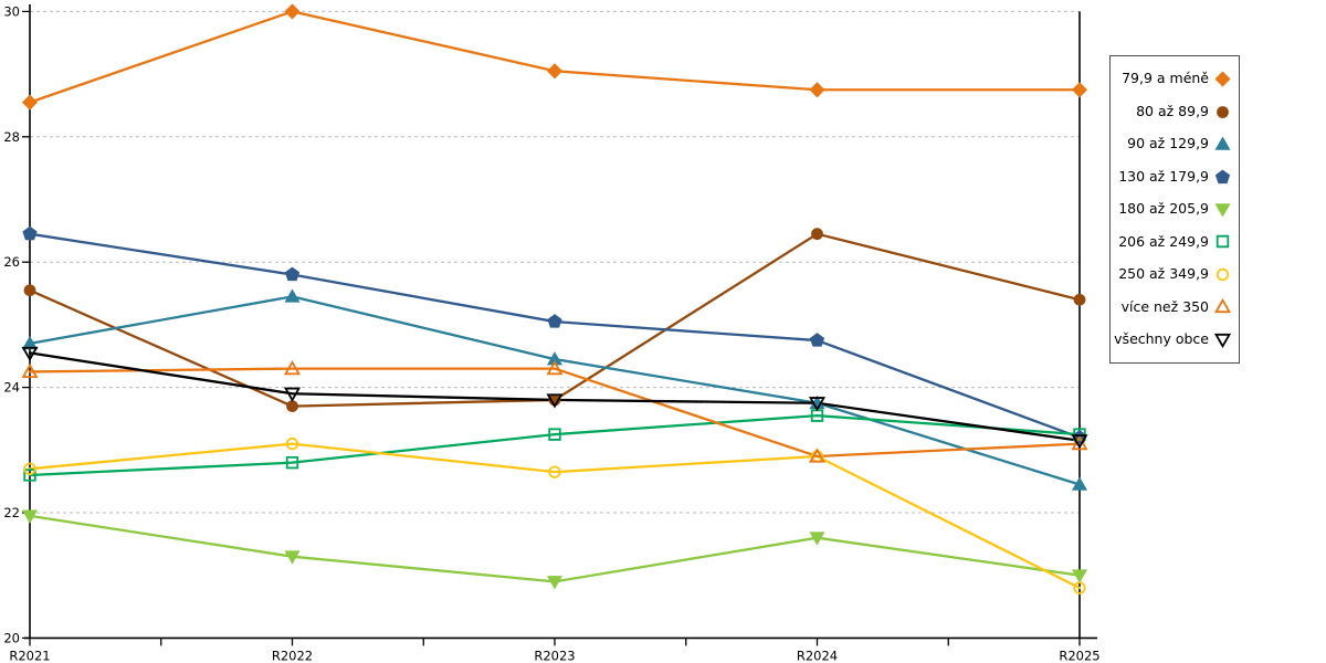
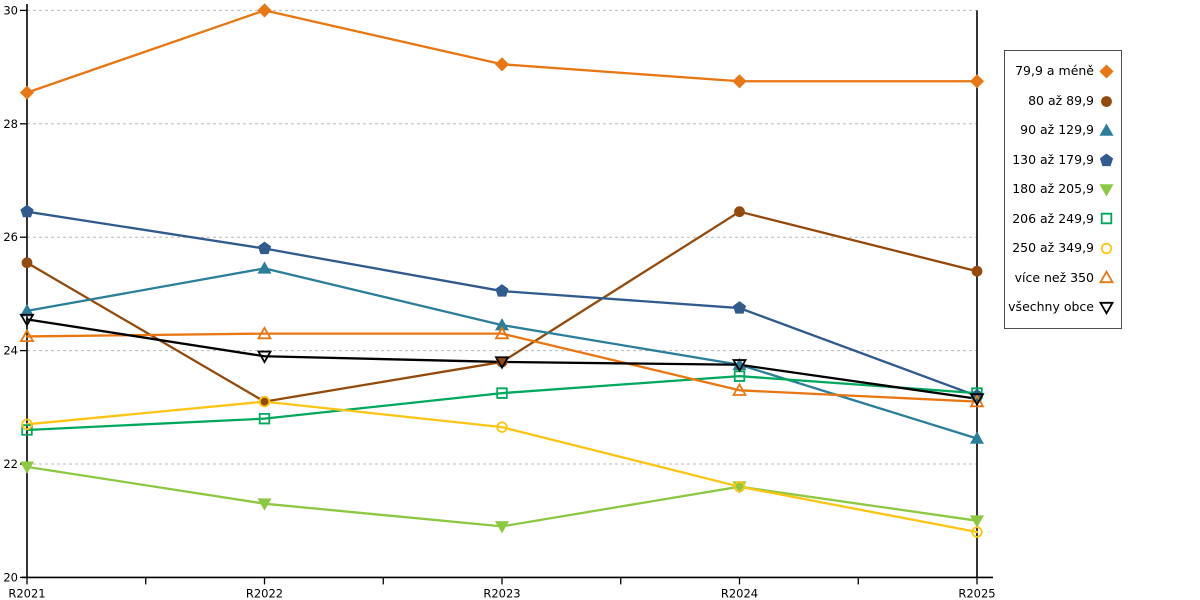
80 až 89,9/R2022: 23.7 -> 23.1
250 až 349,9/R2024: 22.9 -> 21.6
více než 350/R2024: 22.9 -> 23.3
